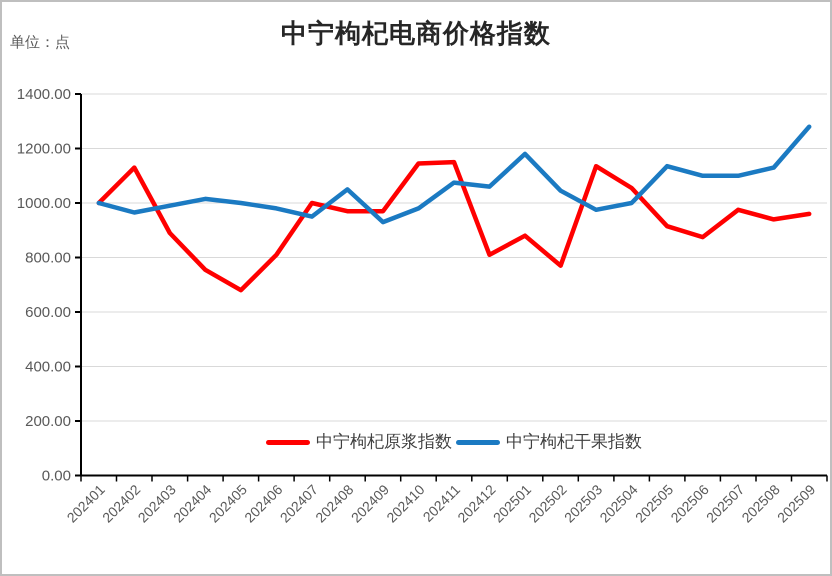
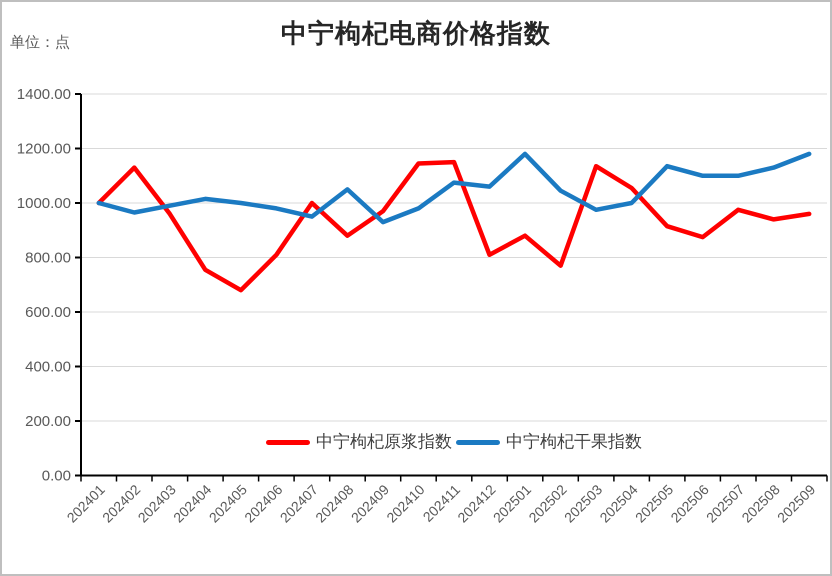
中宁枸杞原浆指数/202403: 890 -> 960
中宁枸杞原浆指数/202408: 970 -> 880
中宁枸杞干果指数/202509: 1280 -> 1180
